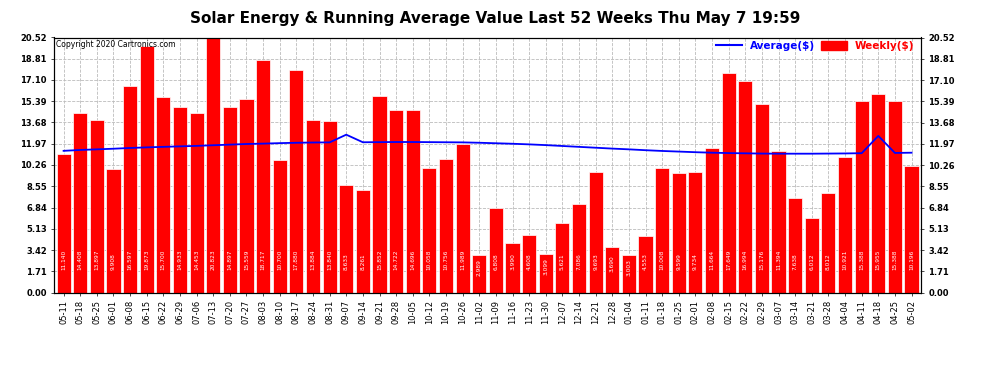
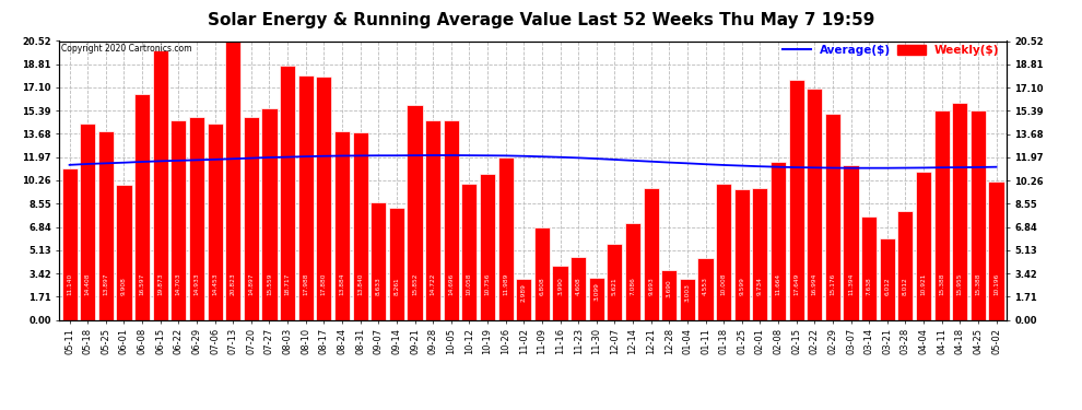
Weekly($)/06-22: 15.7 -> 14.7
Weekly($)/08-10: 10.7 -> 18.0
Average($)/09-07: 12.7 -> 12.1
Average($)/04-18: 12.6 -> 11.2
